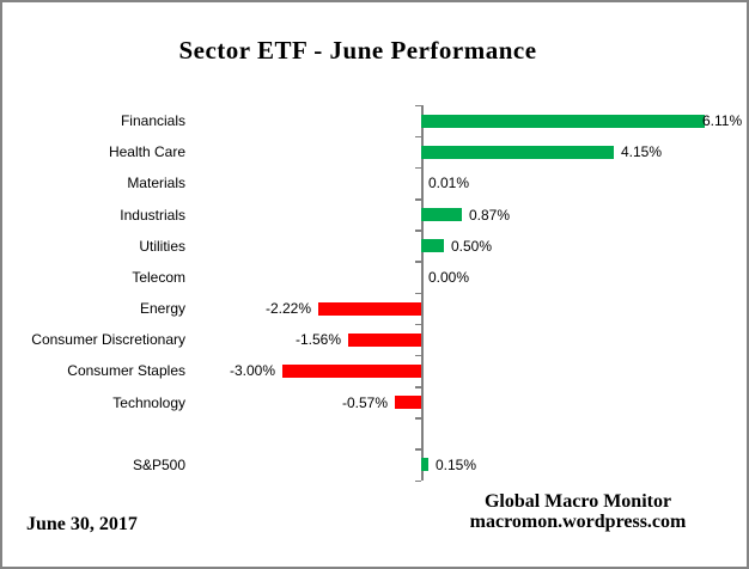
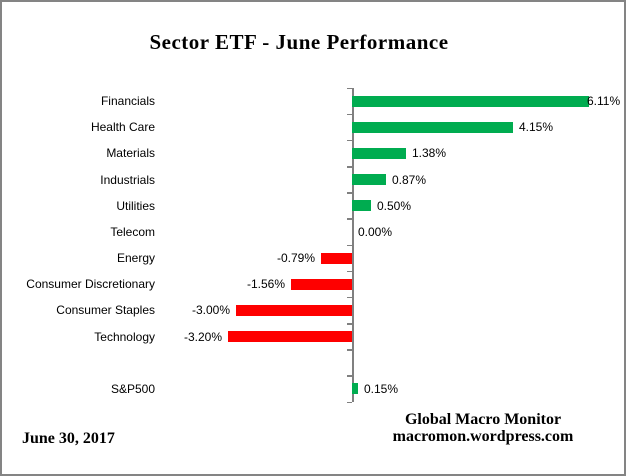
Materials: 0.01% -> 1.38%
Energy: -2.22% -> -0.79%
Technology: -0.57% -> -3.20%
